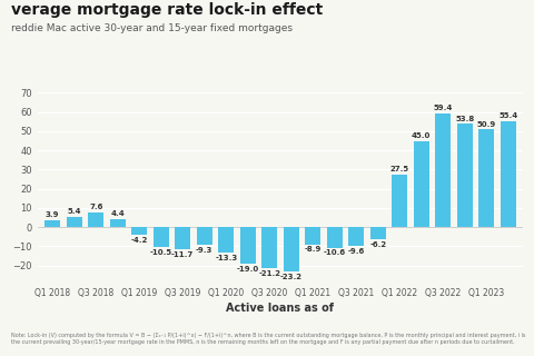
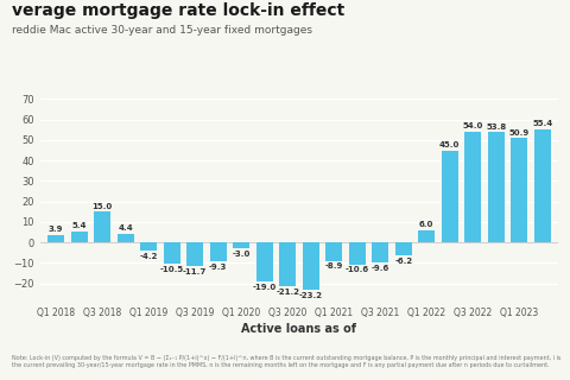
Q3 2018: 8 -> 15
Q1 2020: -13 -> -3
Q1 2022: 28 -> 6
Q3 2022: 59 -> 54
